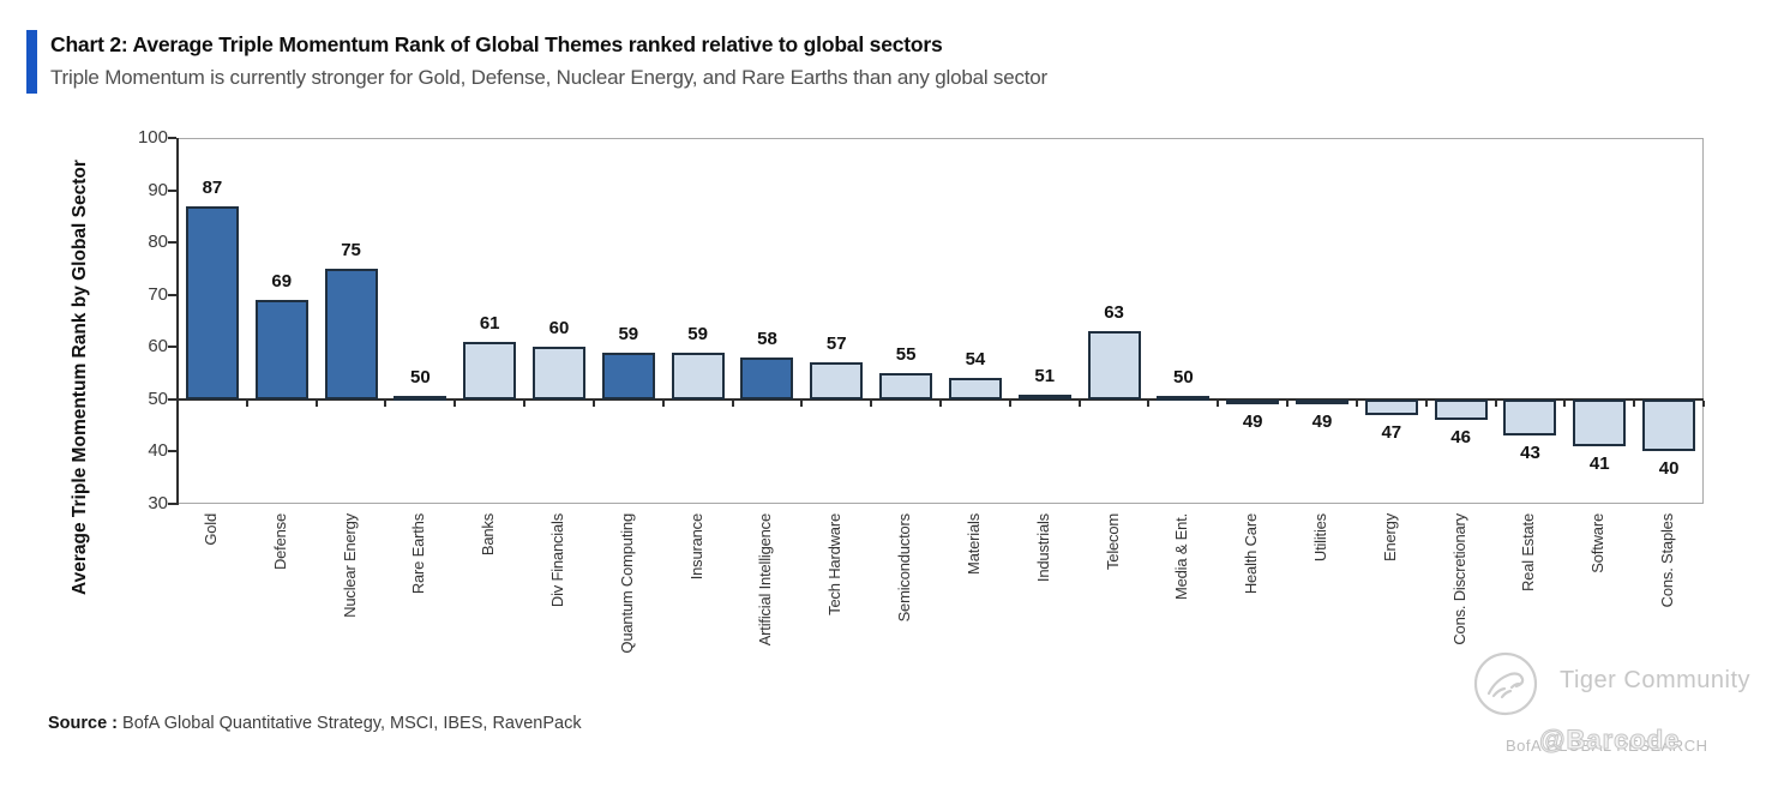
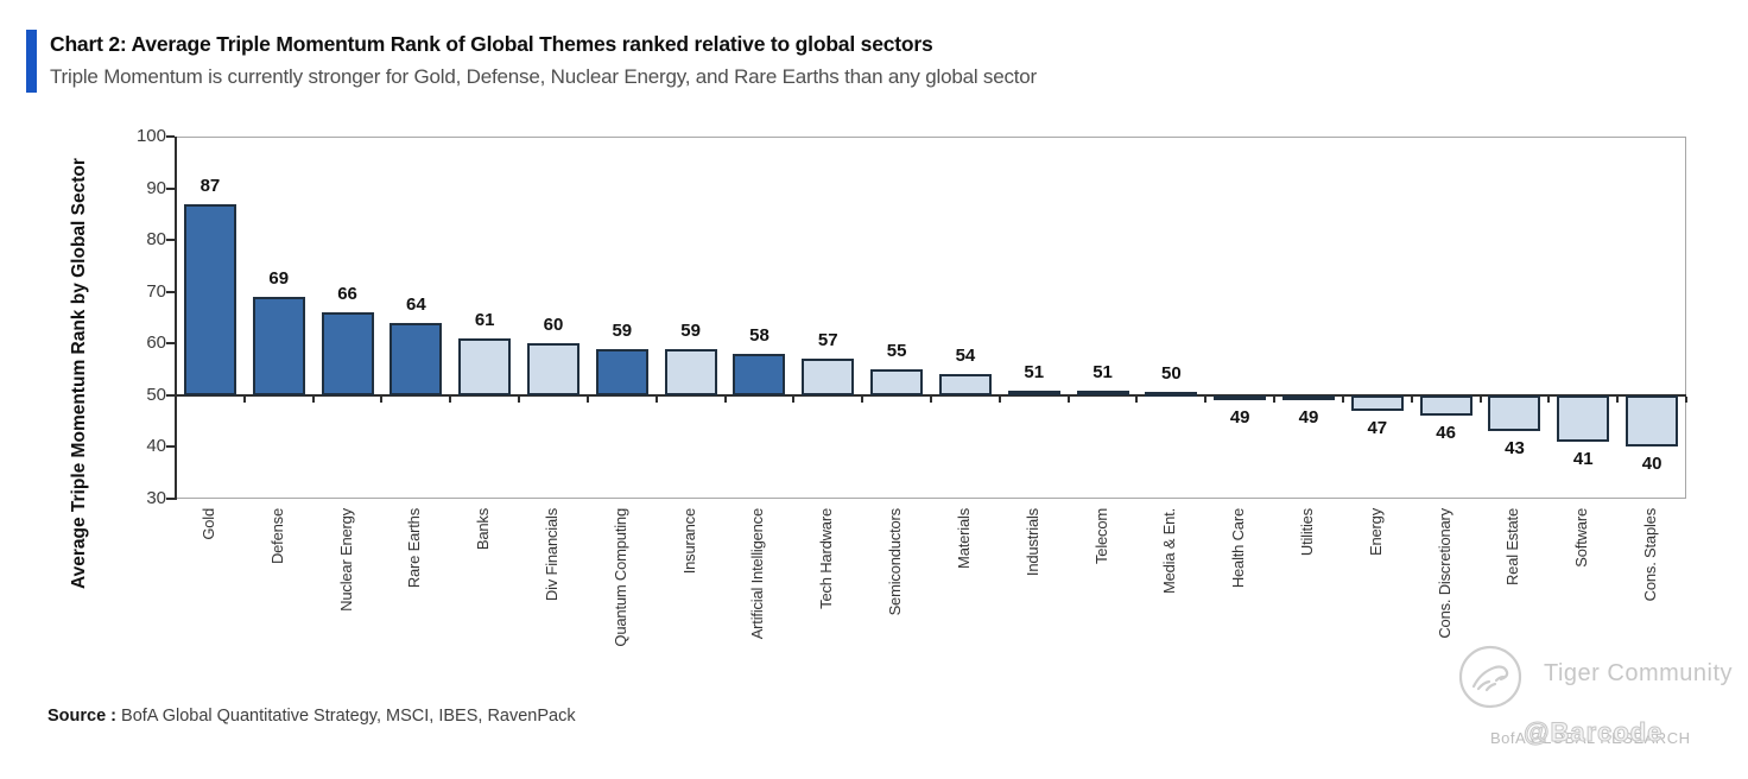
Nuclear Energy: 75 -> 66
Rare Earths: 50 -> 64
Telecom: 63 -> 51
